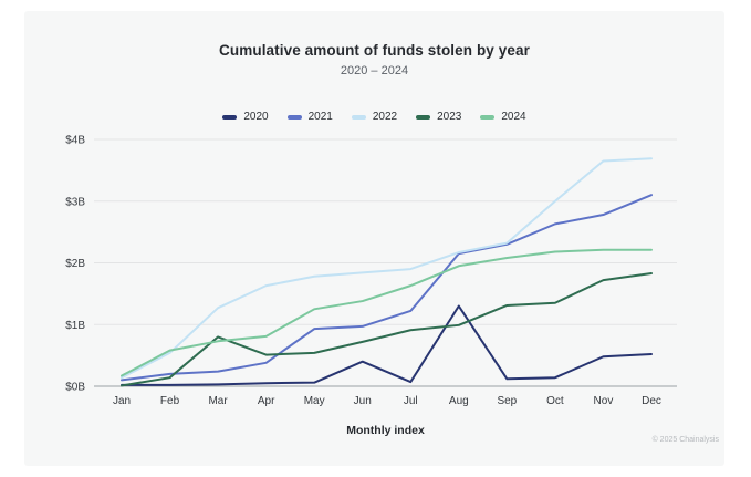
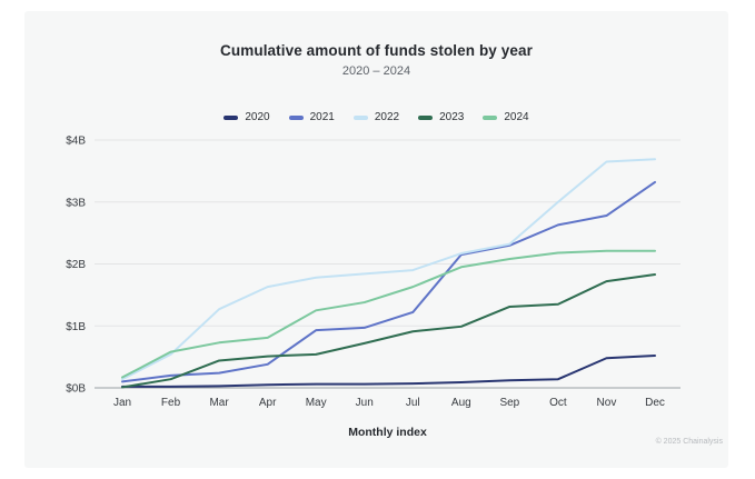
2023/Mar: $0.8B -> $0.4B
2020/Jun: $0.4B -> $0.1B
2020/Aug: $1.3B -> $0.1B
2021/Dec: $3.1B -> $3.3B
